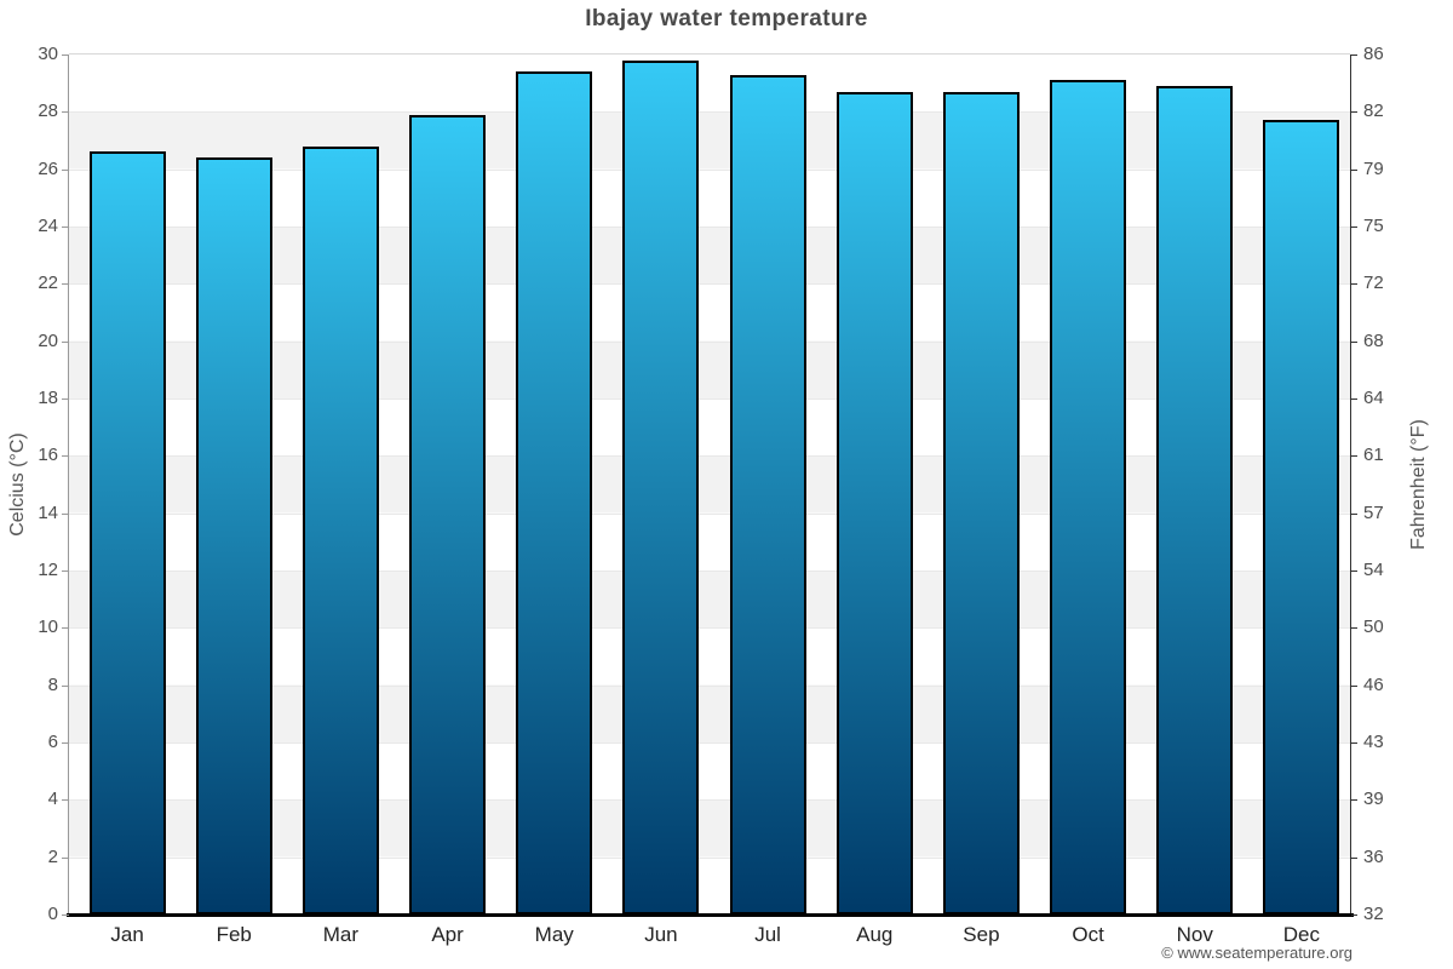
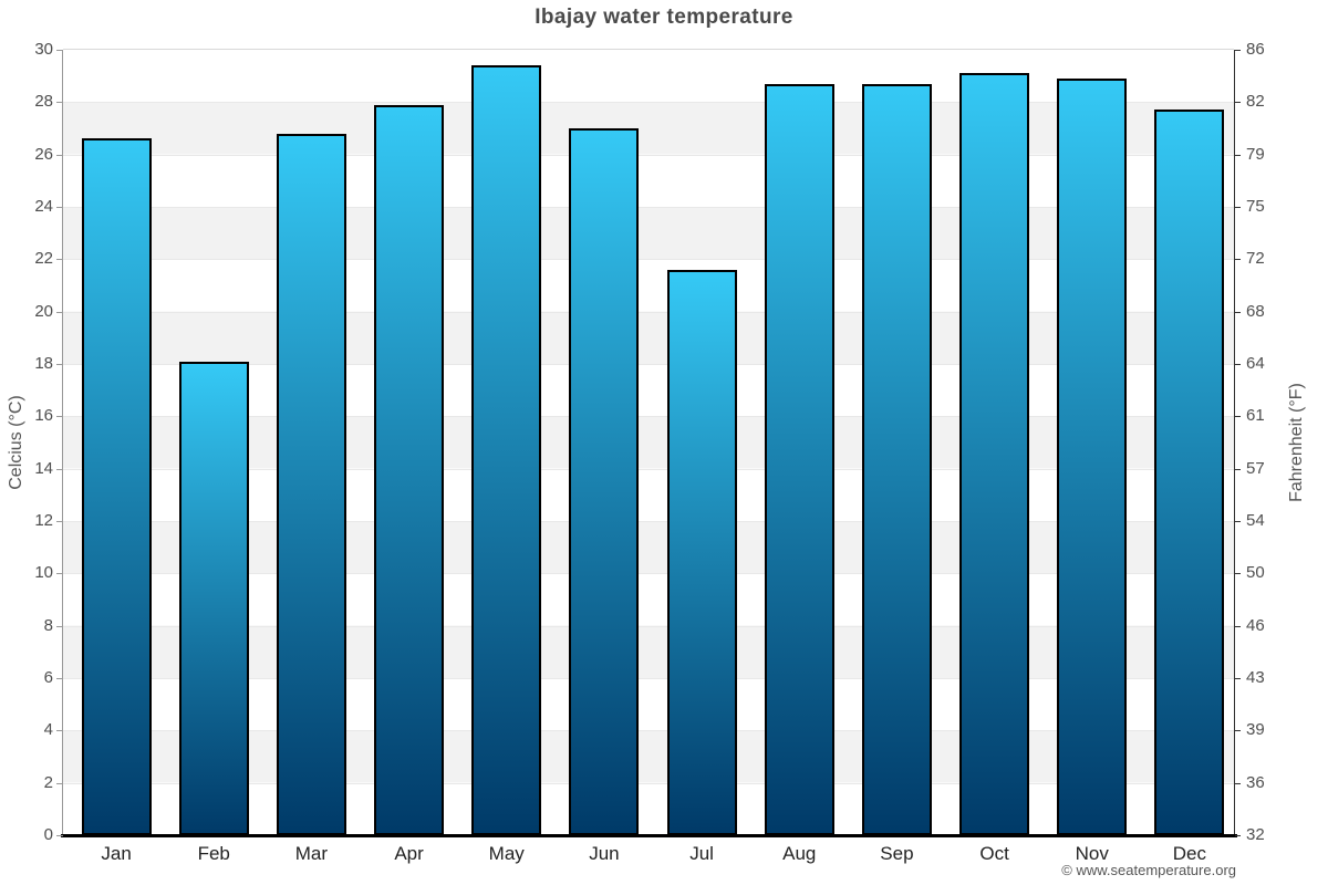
Feb: 26.4 -> 18.1
Jun: 29.8 -> 27.0
Jul: 29.3 -> 21.6
